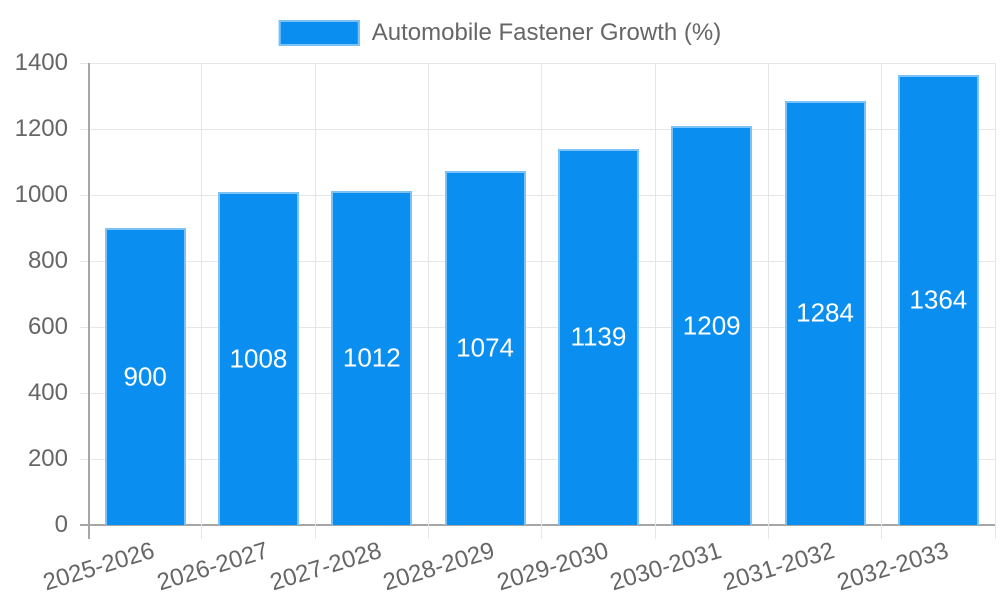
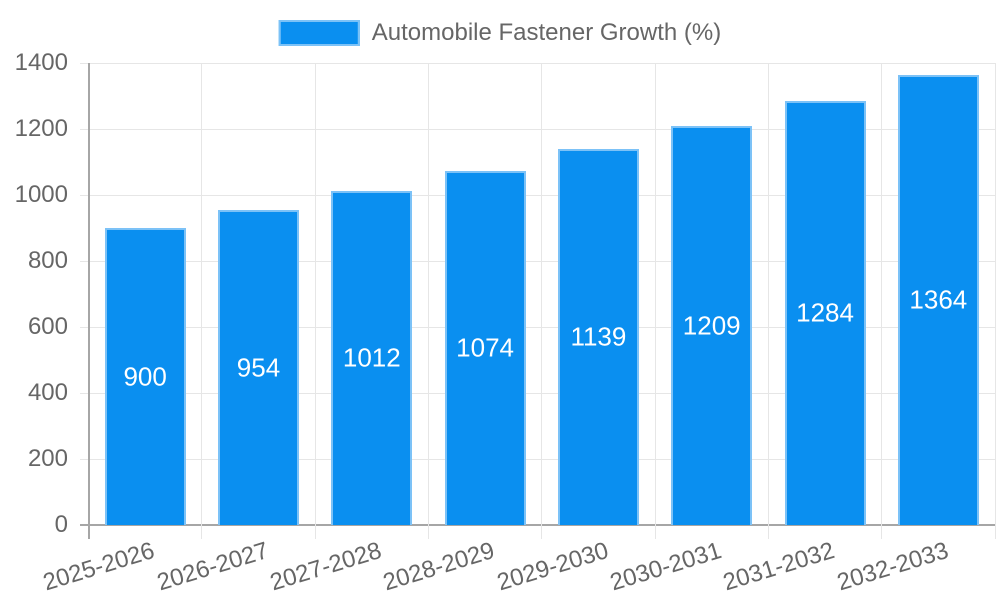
2026-2027: 1008 -> 954
